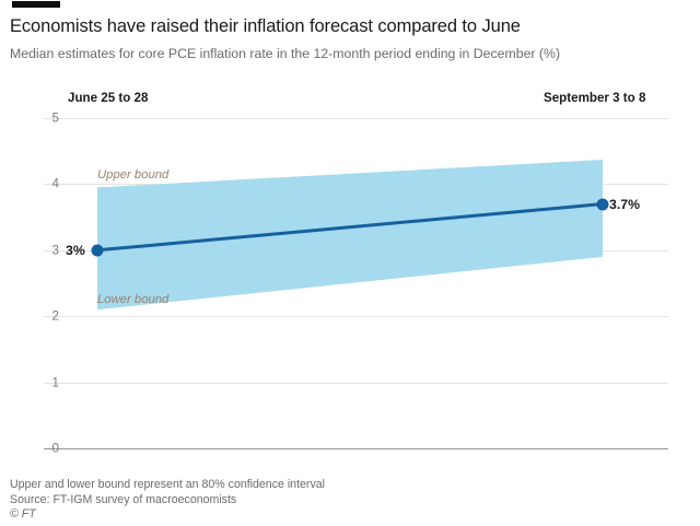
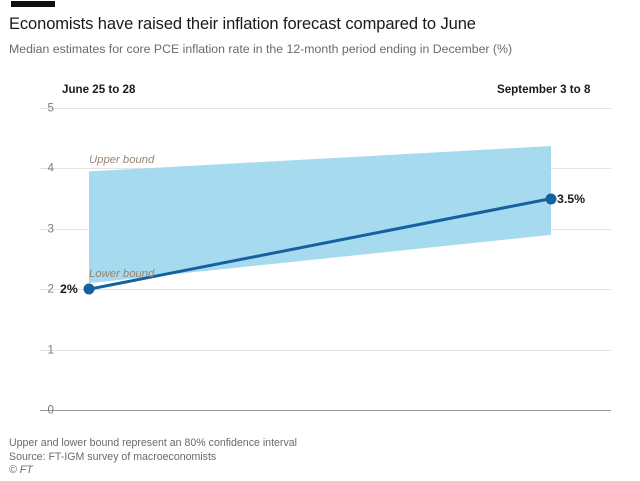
June 25 to 28: 3% -> 2%
September 3 to 8: 3.7% -> 3.5%
